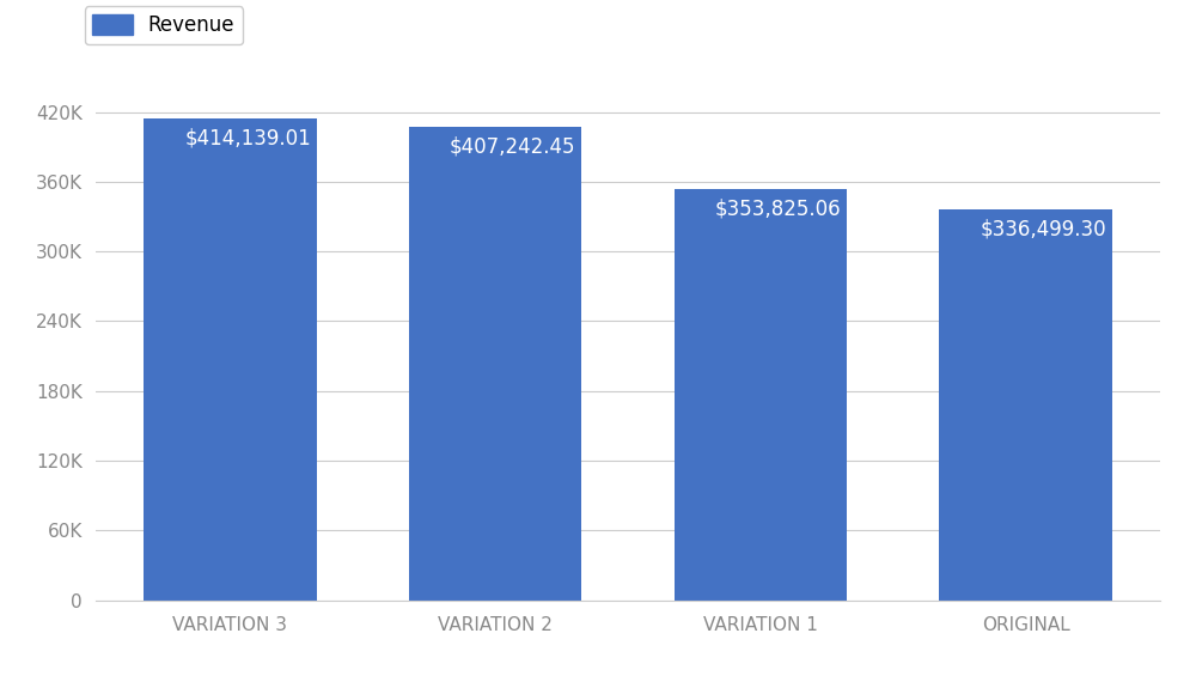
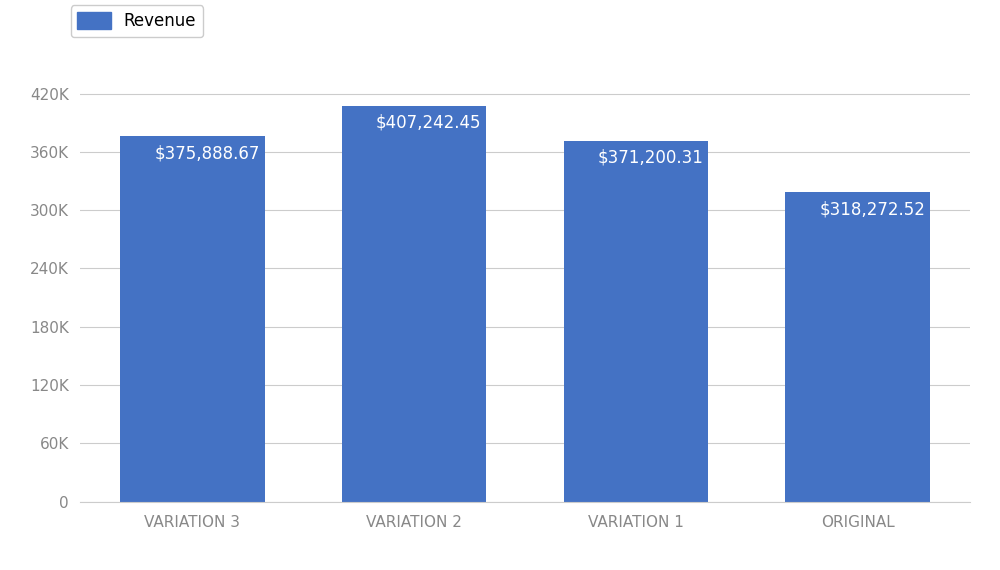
VARIATION 3: $414,139.01 -> $375,888.67
VARIATION 1: $353,825.06 -> $371,200.31
ORIGINAL: $336,499.30 -> $318,272.52
